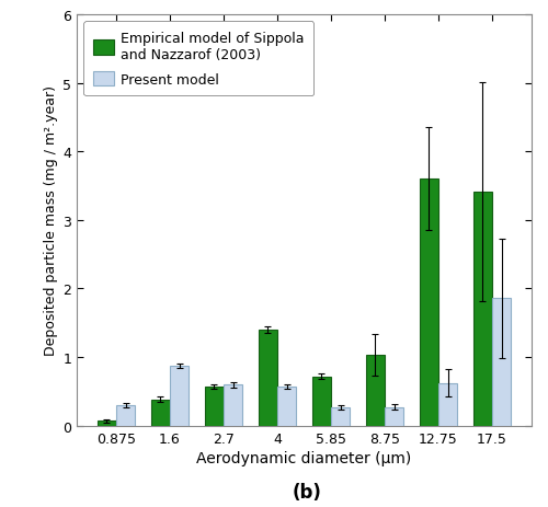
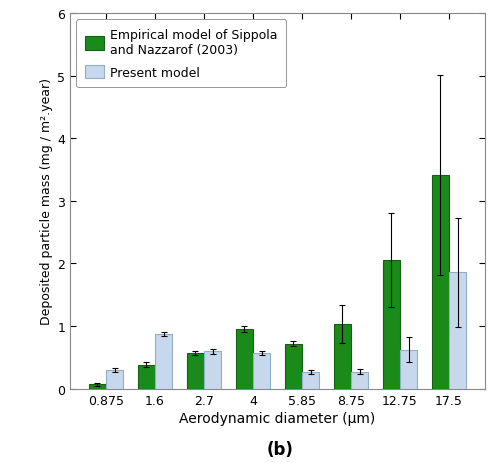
Empirical model of Sippola and Nazzarof (2003)/4: 1.40 -> 0.95
Empirical model of Sippola and Nazzarof (2003)/12.75: 3.60 -> 2.06
